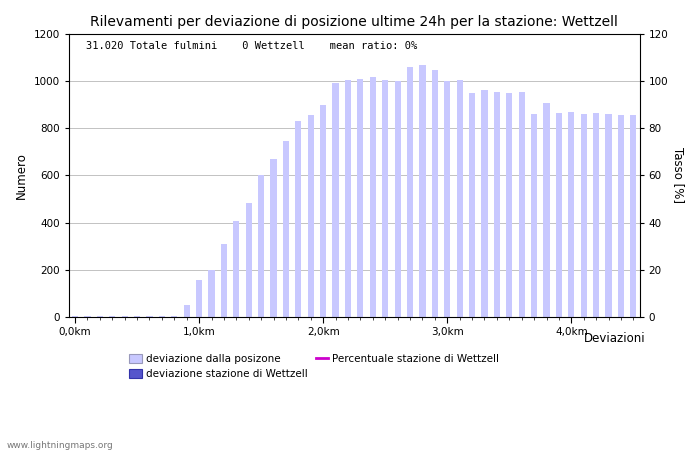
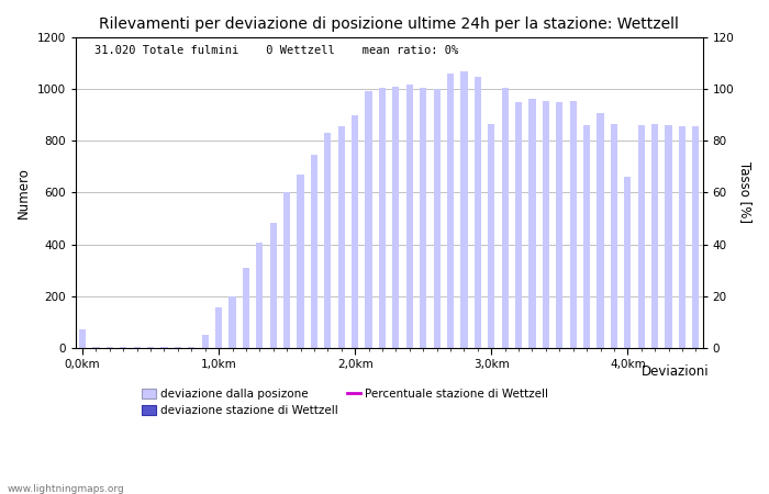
0,0km: 3 -> 70
3,0km: 1000 -> 865
4,0km: 870 -> 660
